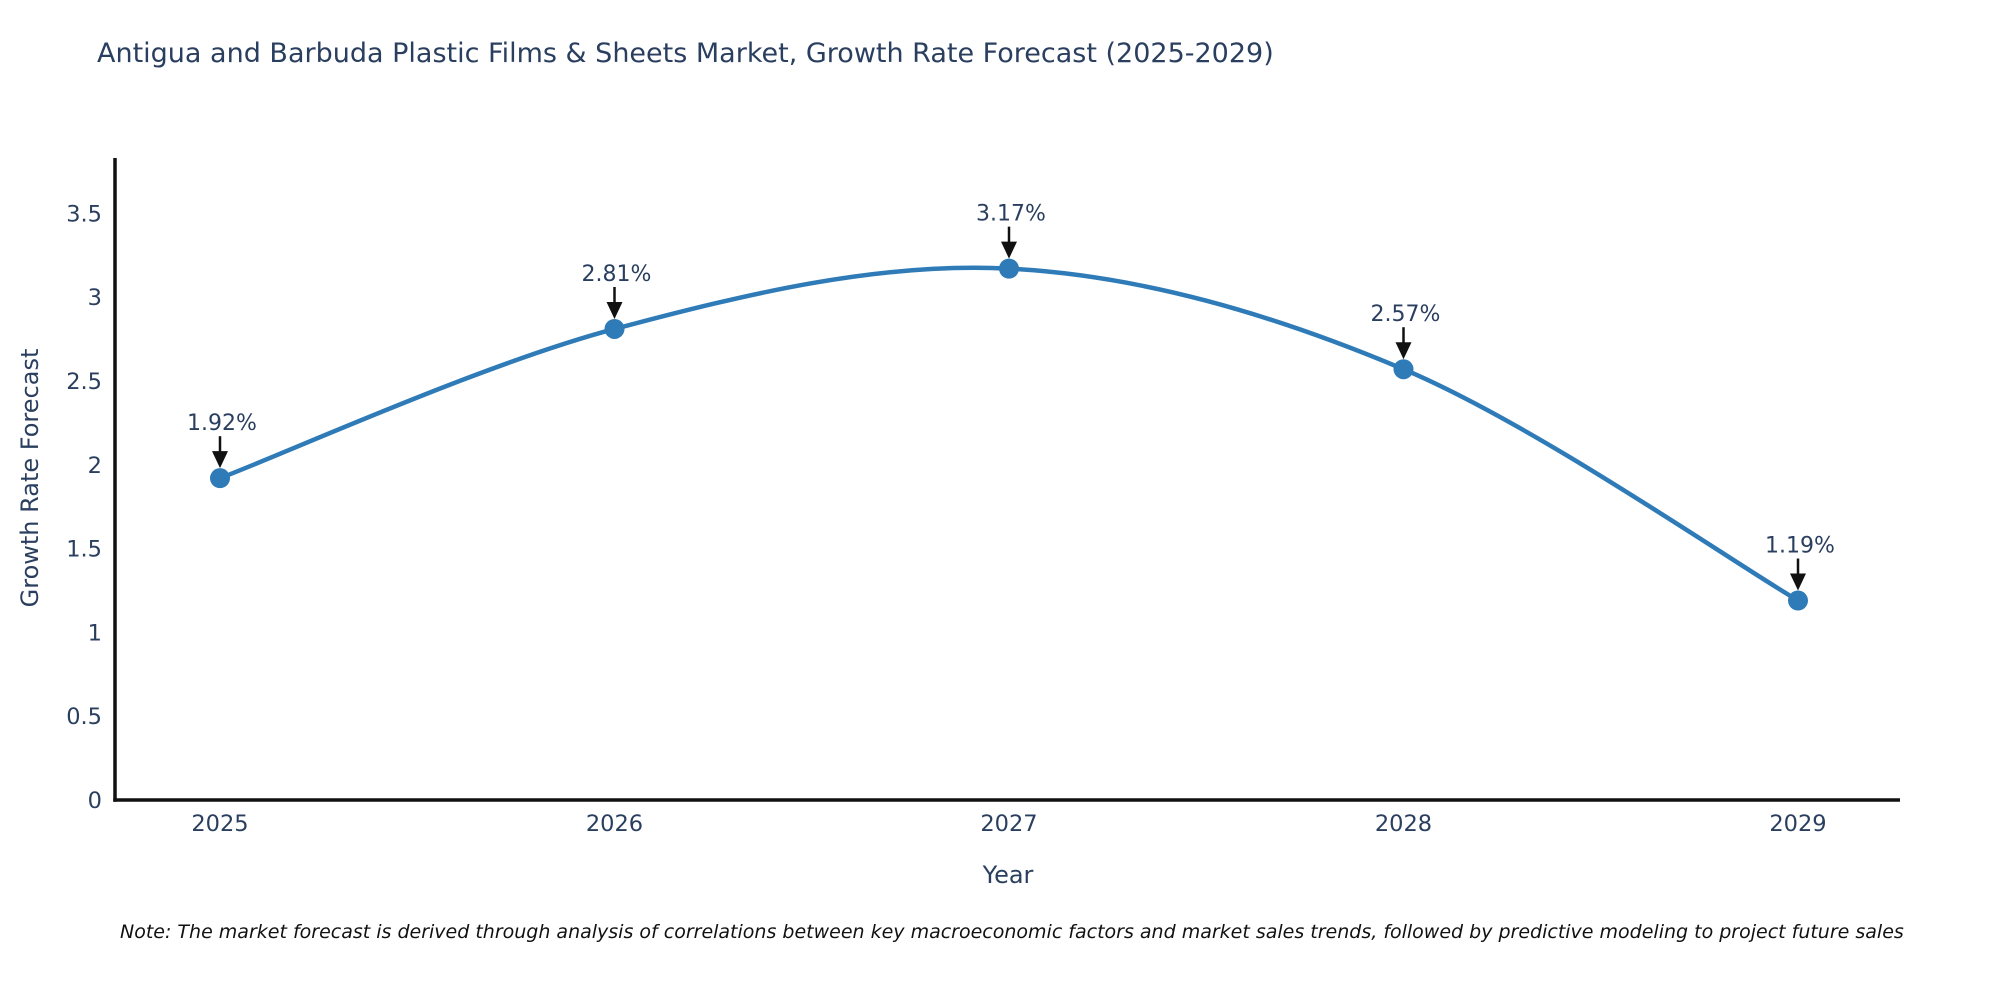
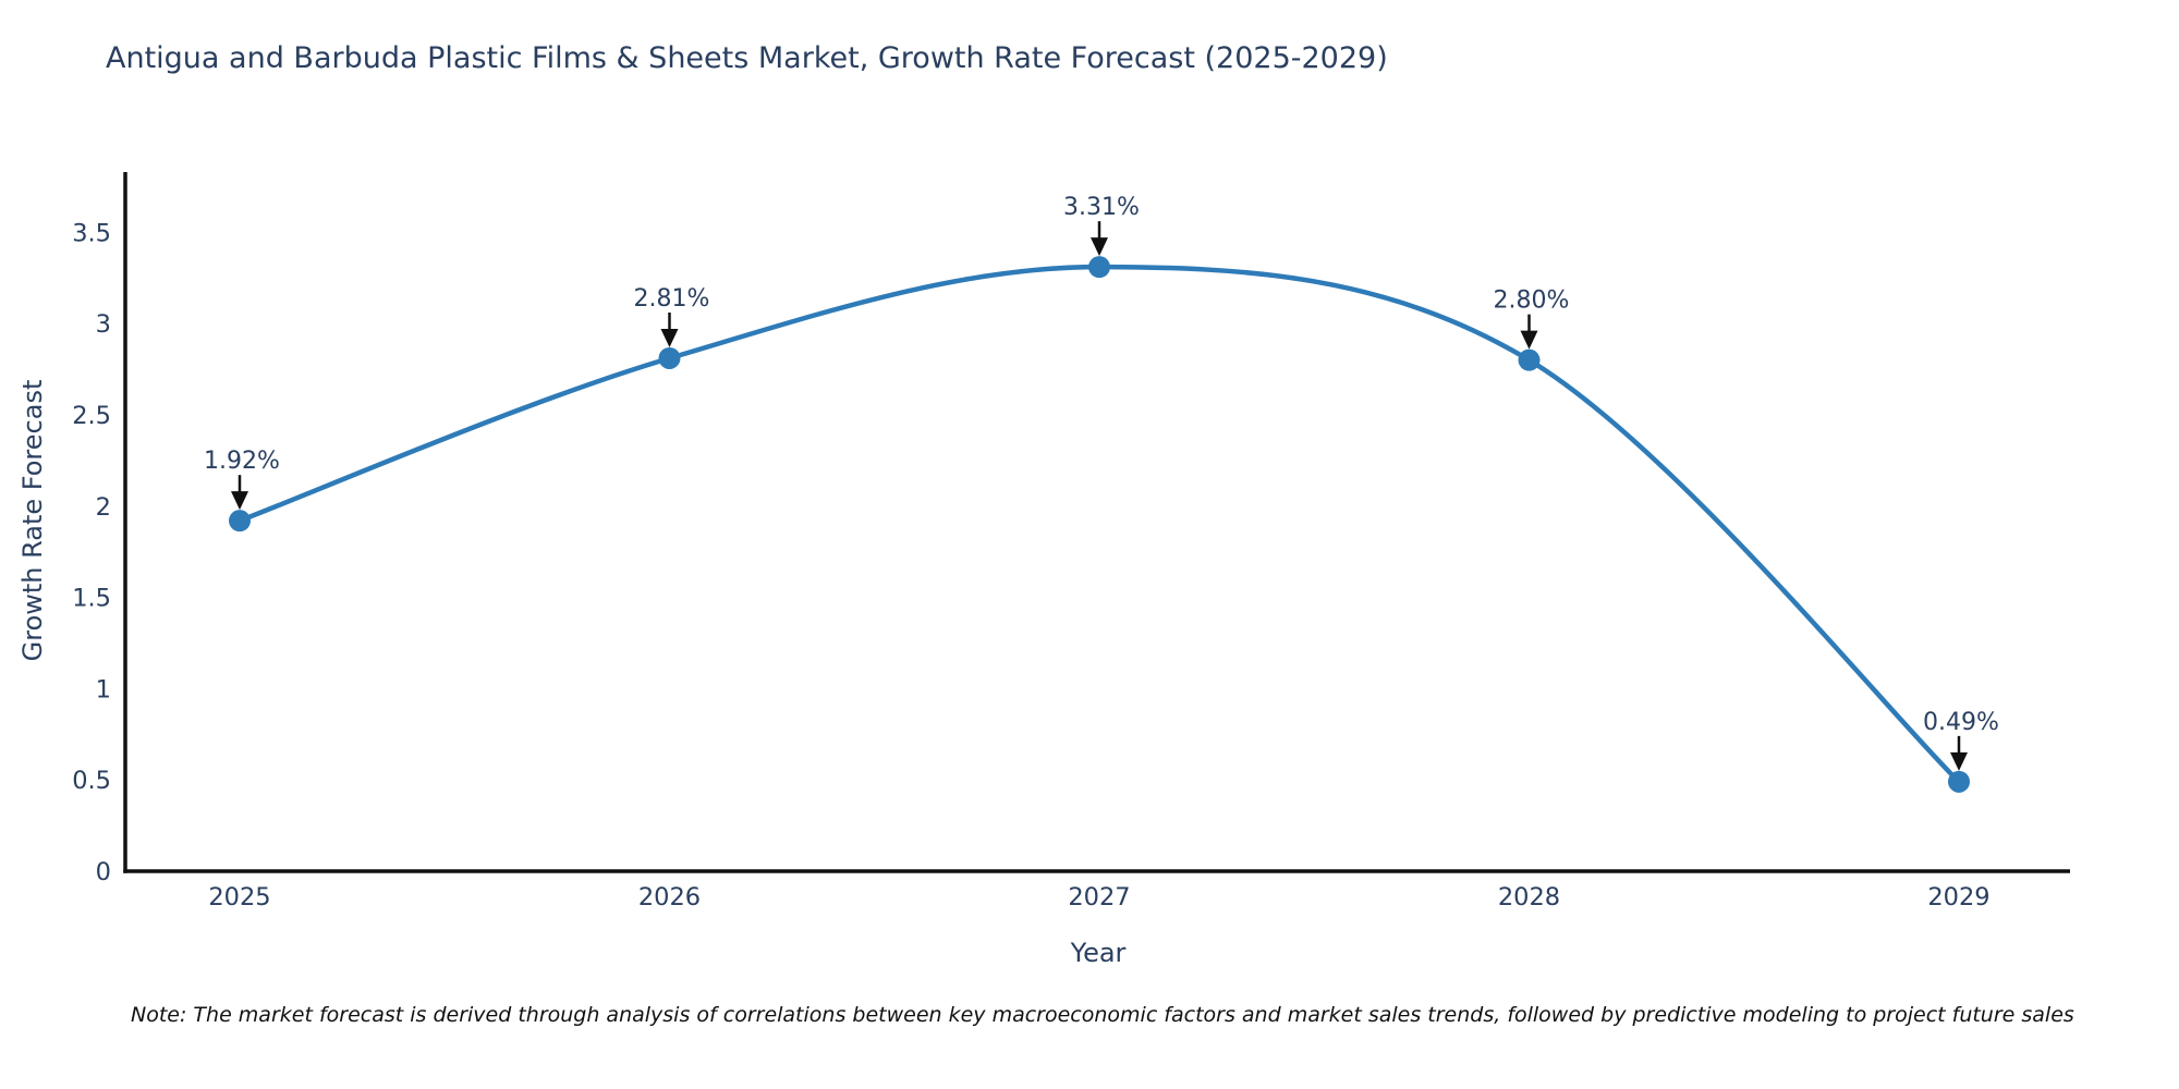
2027: 3.17% -> 3.31%
2028: 2.57% -> 2.80%
2029: 1.19% -> 0.49%
